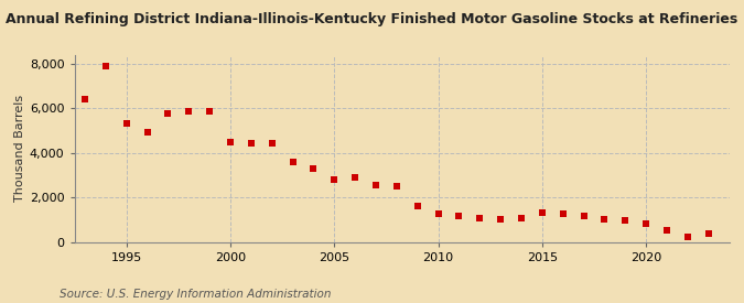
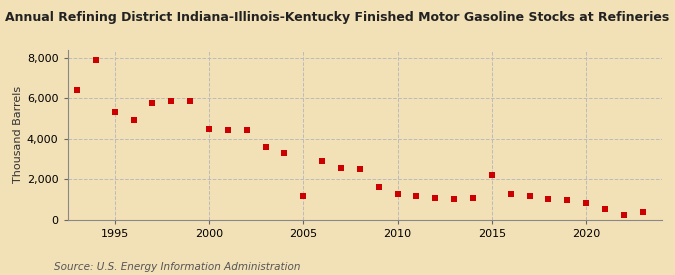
2005: 2,800 -> 1,200
2015: 1,350 -> 2,200
